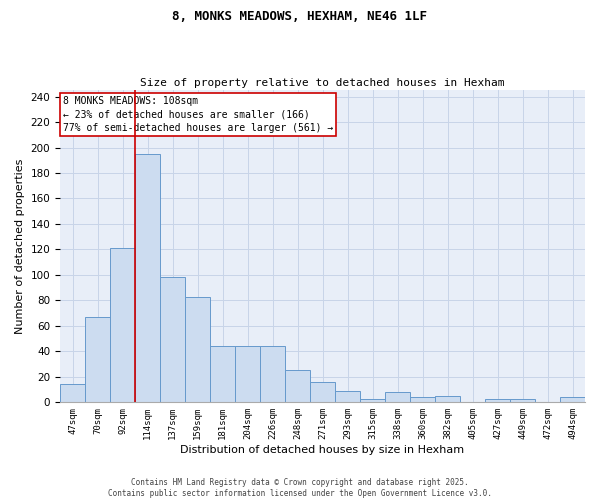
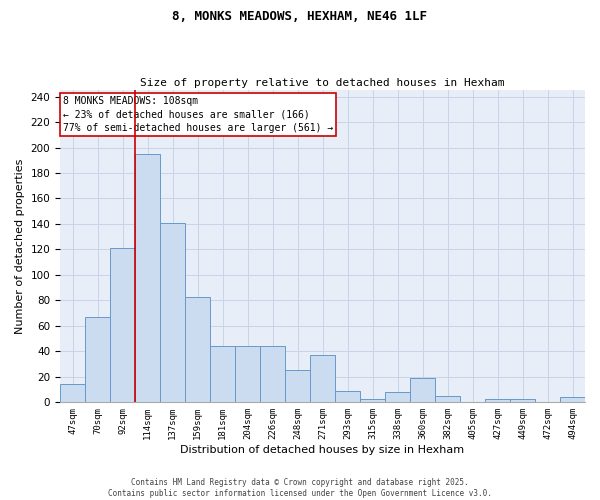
137sqm: 98 -> 141
271sqm: 16 -> 37
360sqm: 4 -> 19
